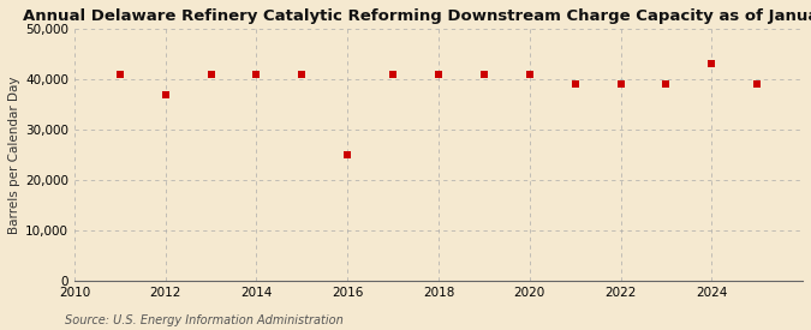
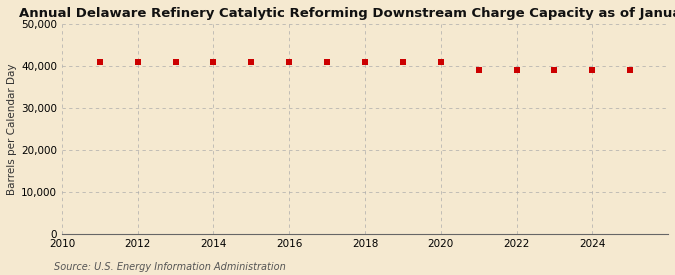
2012: 37,000 -> 41,000
2016: 25,000 -> 41,000
2024: 43,000 -> 39,000
